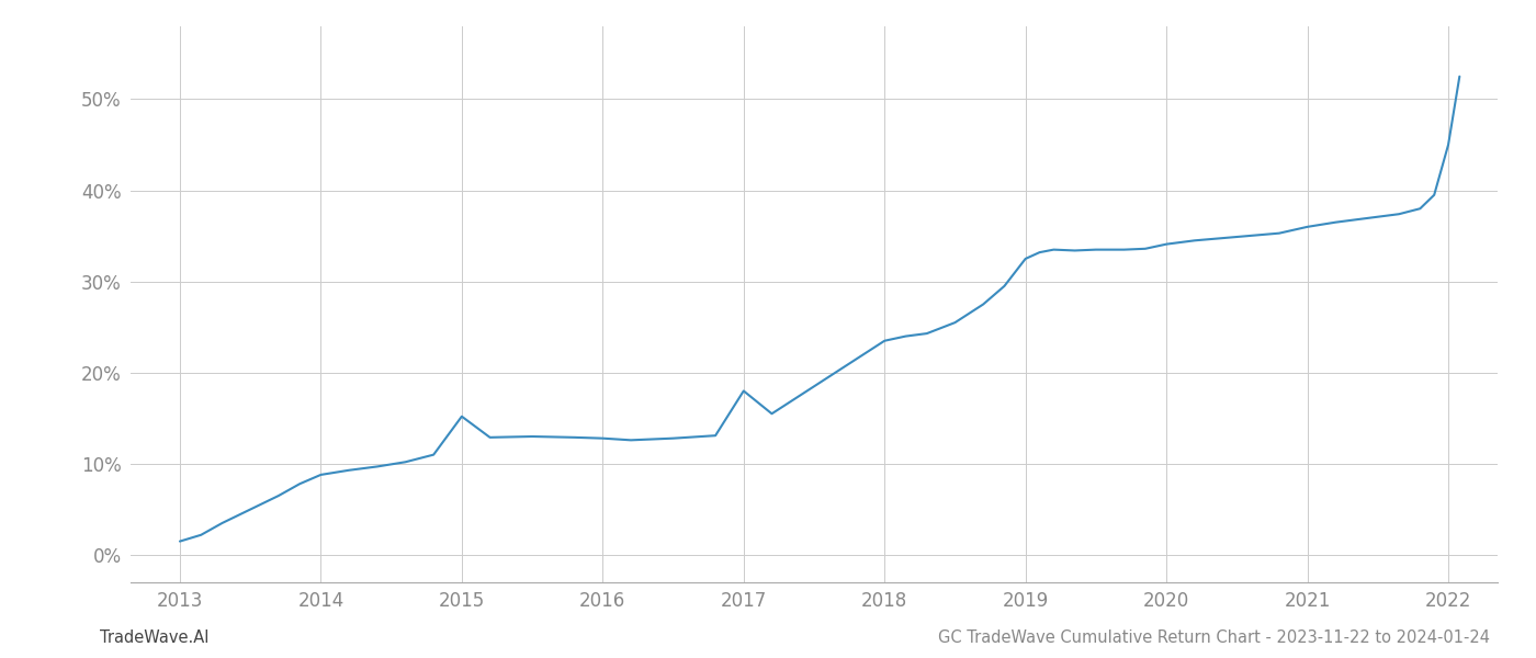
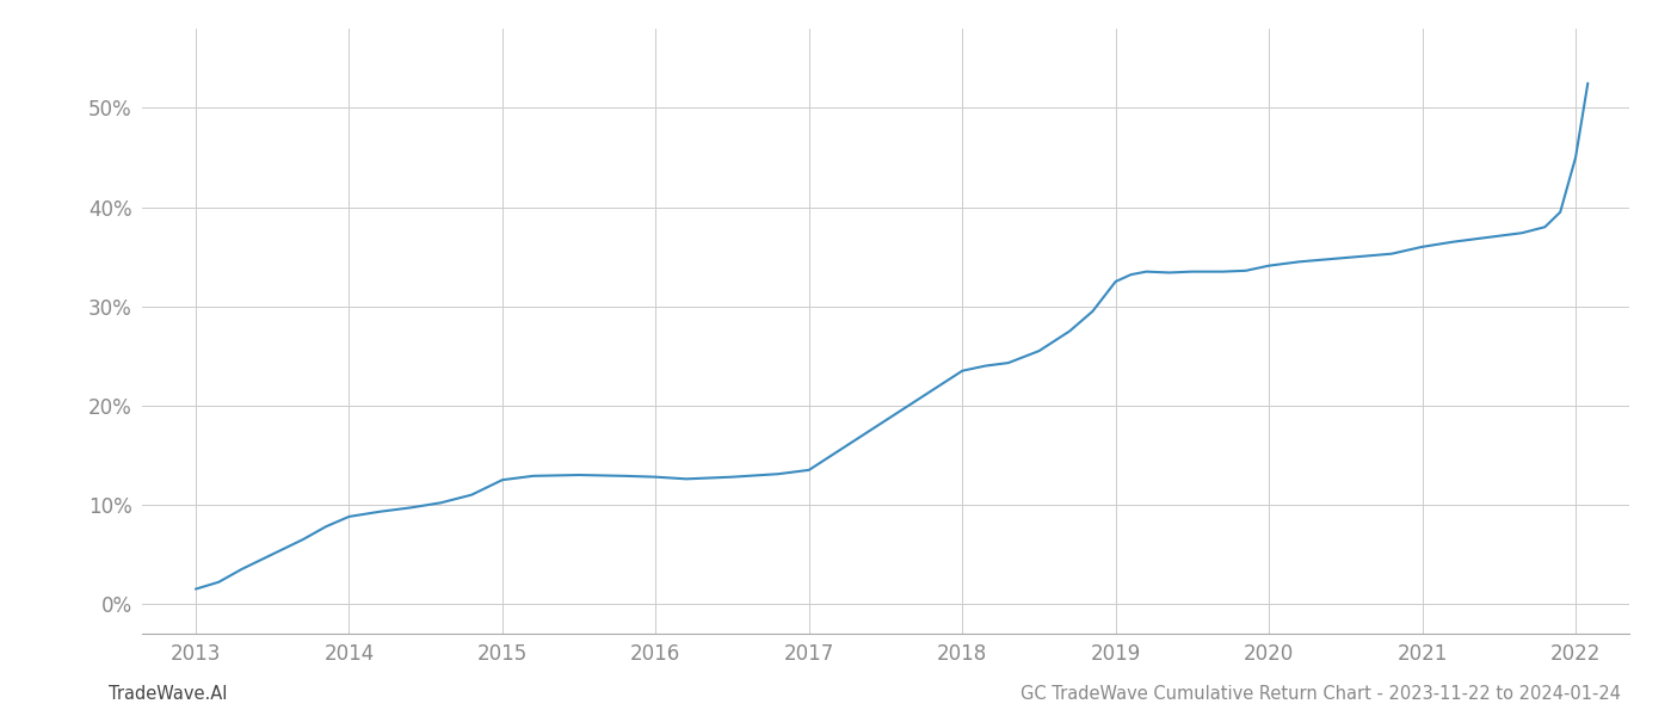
2015: 15.2% -> 12.5%
2017: 18.0% -> 13.5%
